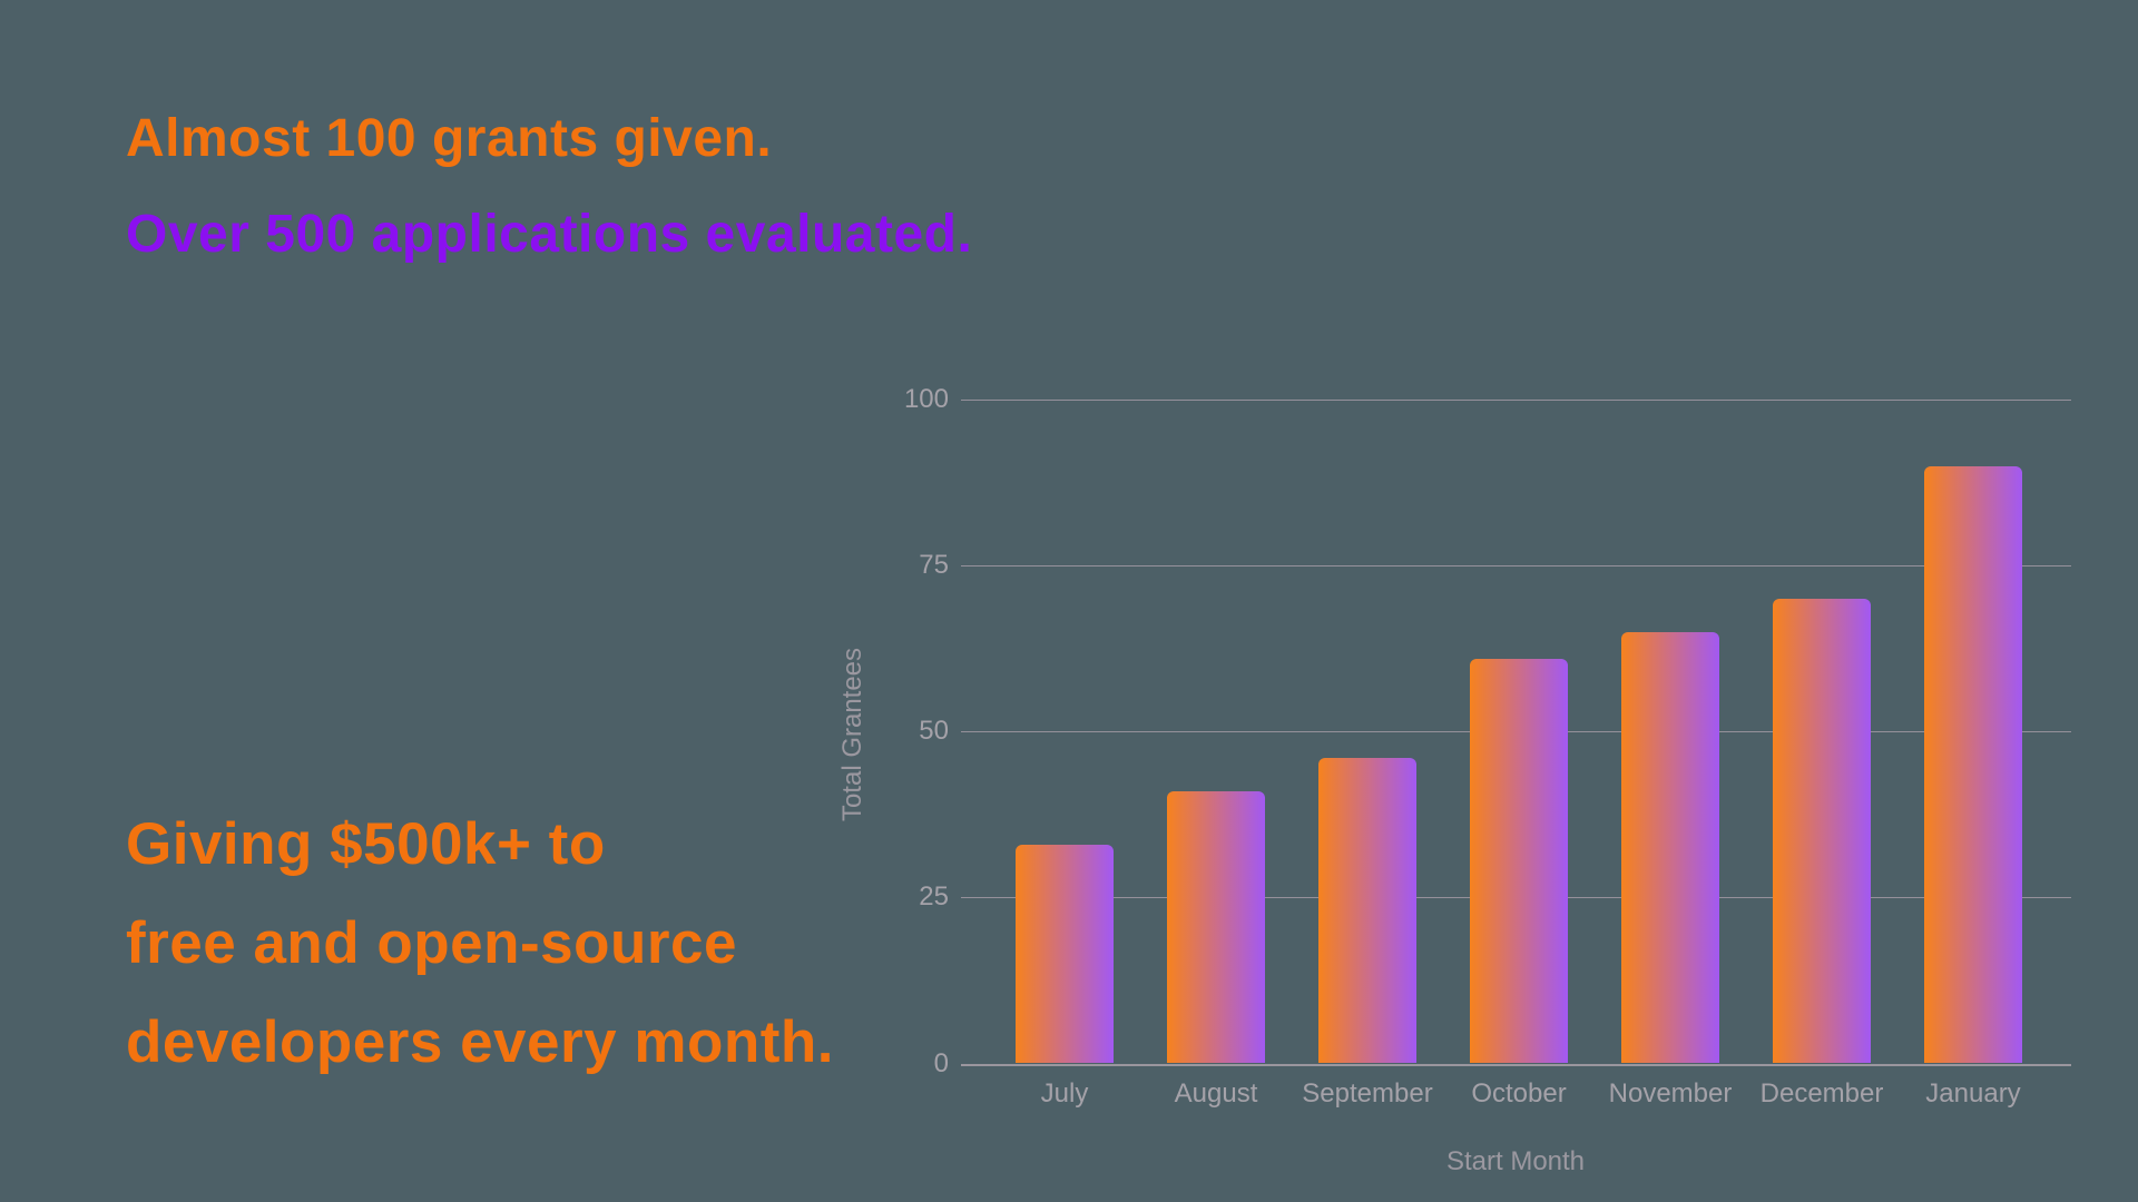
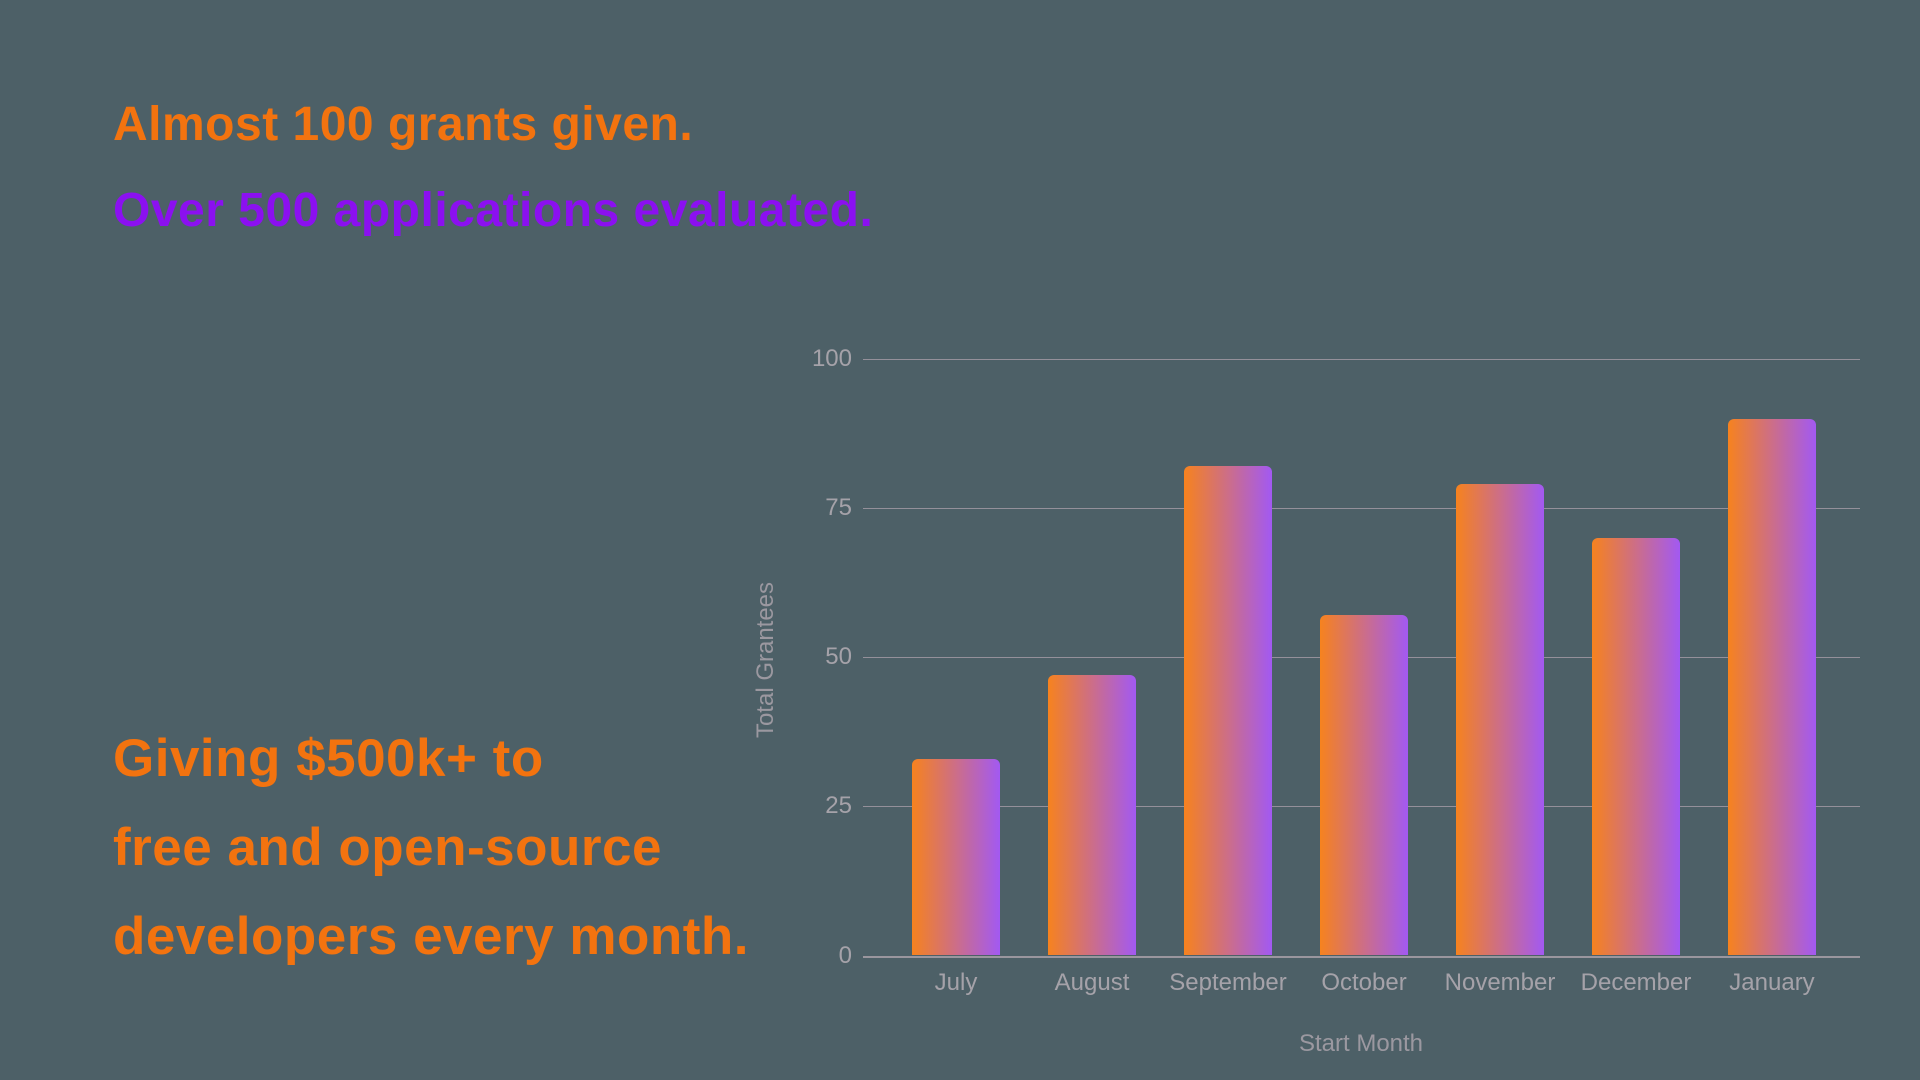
August: 41 -> 47
September: 46 -> 82
October: 61 -> 57
November: 65 -> 79
